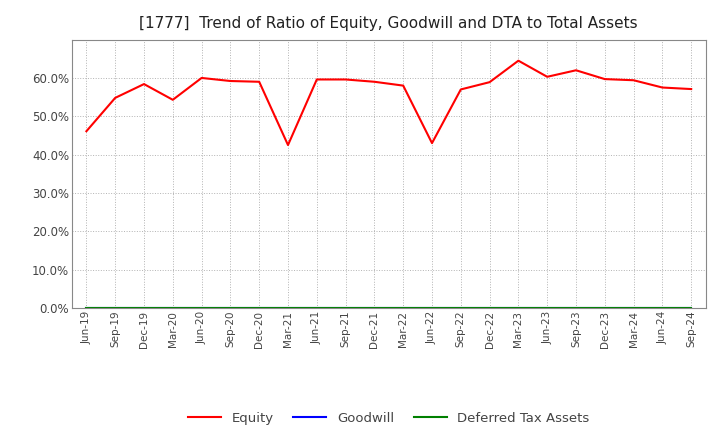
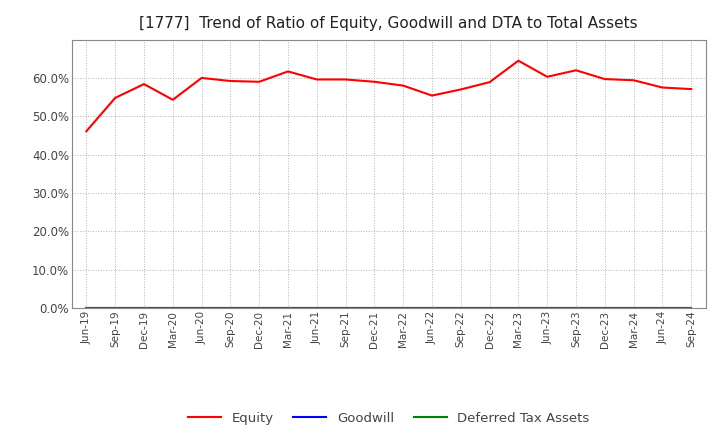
Equity/Mar-21: 42.5% -> 61.7%
Equity/Jun-22: 43.0% -> 55.4%
